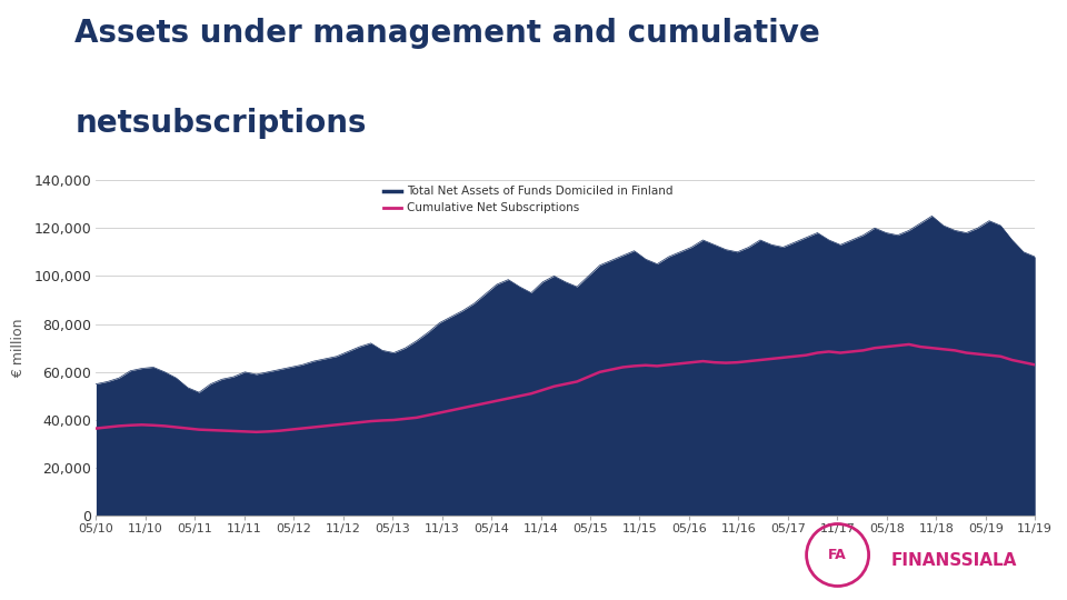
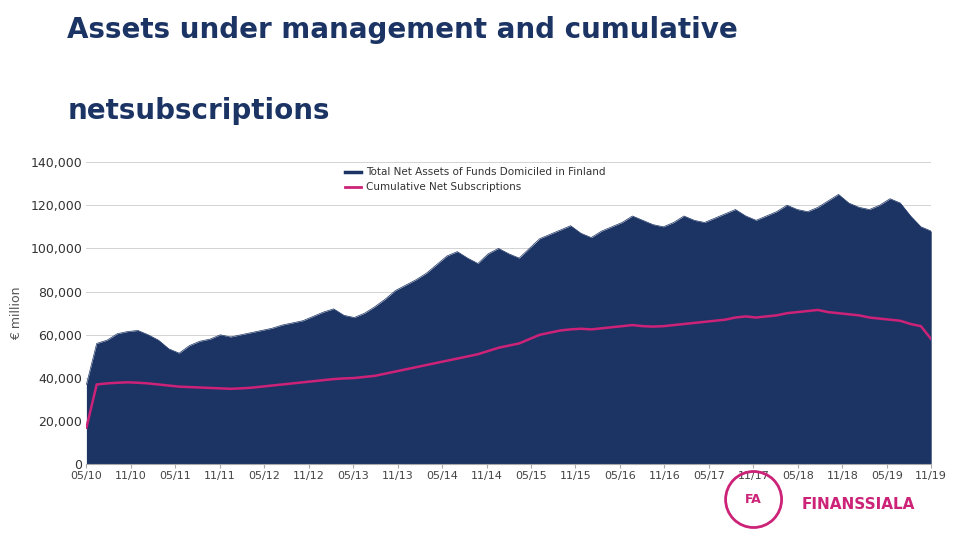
Total Net Assets of Funds Domiciled in Finland/05/10: 55,000 -> 37,000
Cumulative Net Subscriptions/05/10: 36,500 -> 17,000
Cumulative Net Subscriptions/11/19: 63,000 -> 58,000
